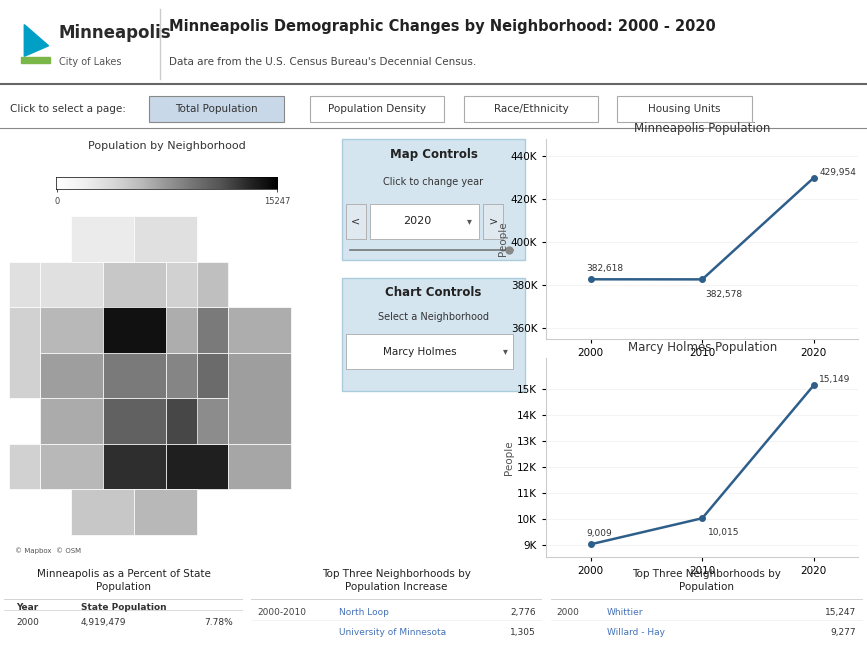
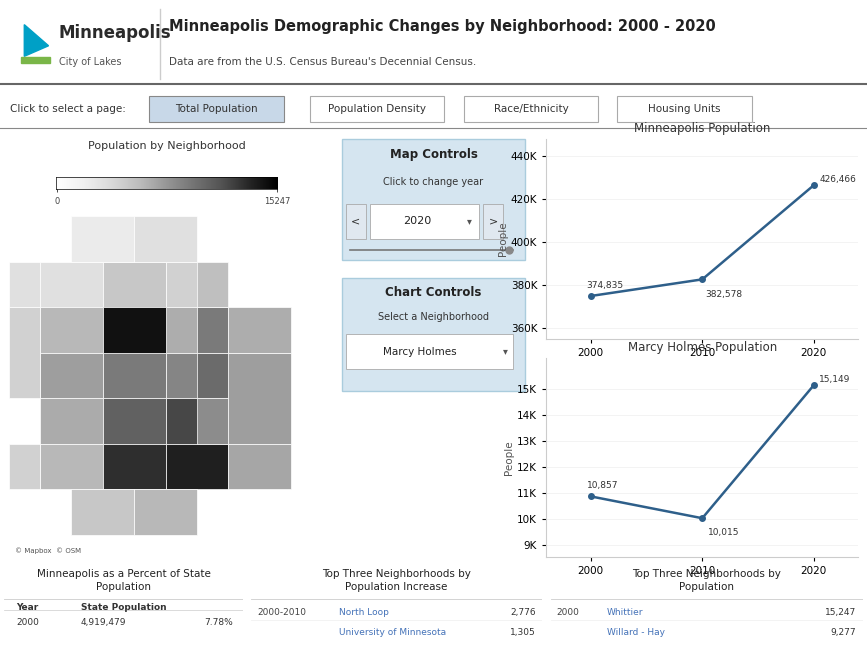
Minneapolis Population/2000: 382,618 -> 374,835
Minneapolis Population/2020: 429,954 -> 426,466
Marcy Holmes Population/2000: 9,009 -> 10,857
